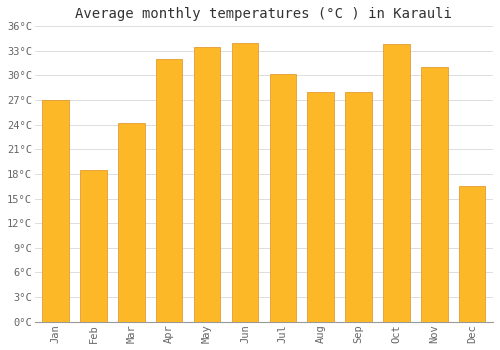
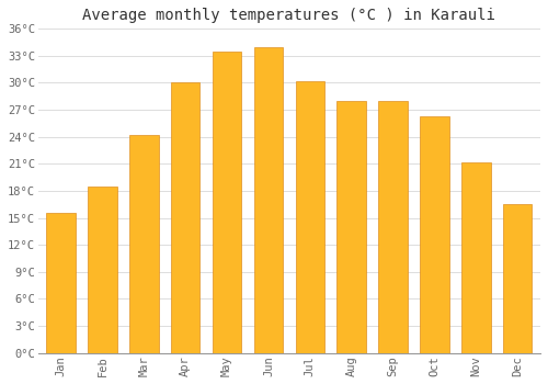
Jan: 27.0°C -> 15.5°C
Apr: 32.0°C -> 30.0°C
Oct: 33.8°C -> 26.3°C
Nov: 31.0°C -> 21.2°C
